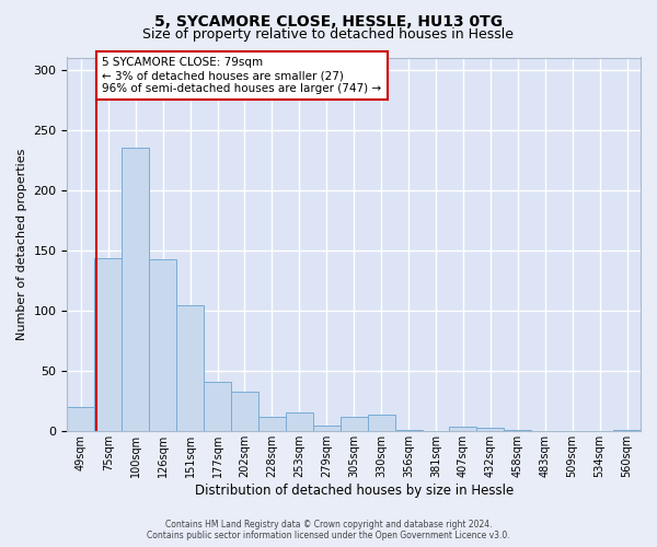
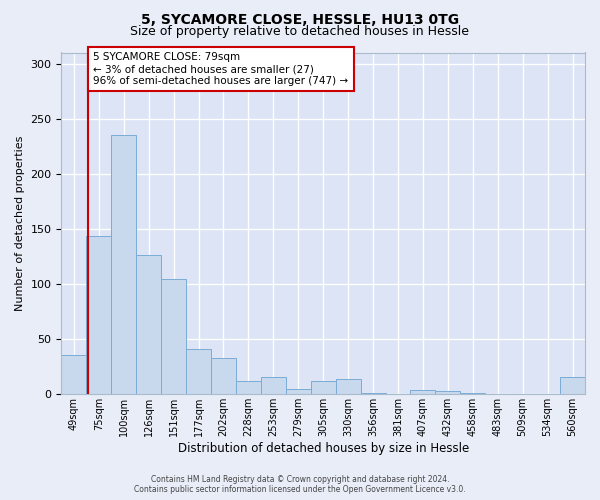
49sqm: 20 -> 36
126sqm: 143 -> 126
560sqm: 1 -> 16
